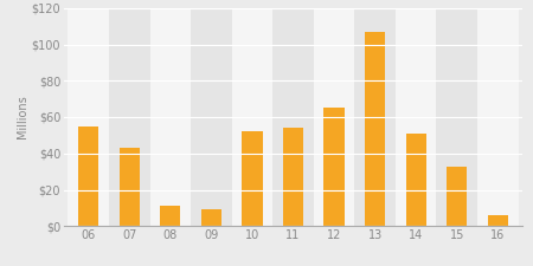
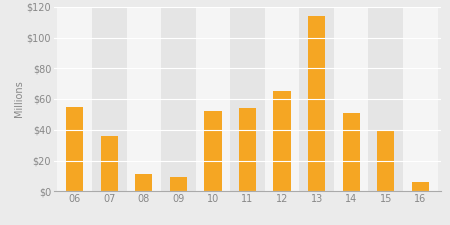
07: $43 -> $36
13: $107 -> $114
15: $33 -> $39
